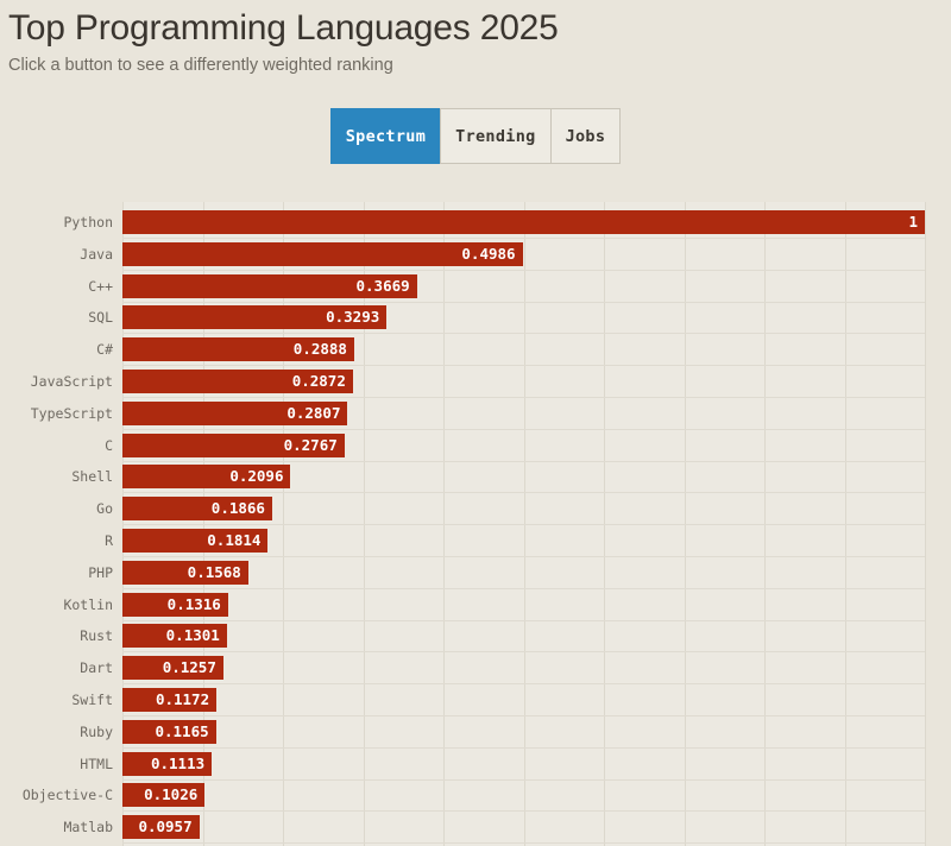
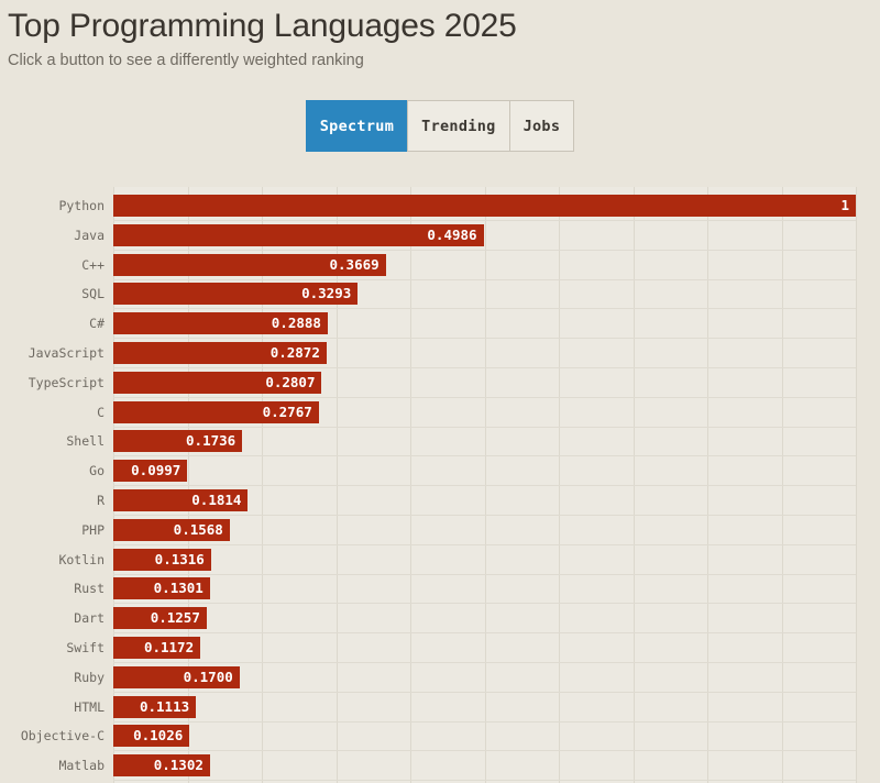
Shell: 0.2096 -> 0.1736
Go: 0.1866 -> 0.0997
Ruby: 0.1165 -> 0.1700
Matlab: 0.0957 -> 0.1302
